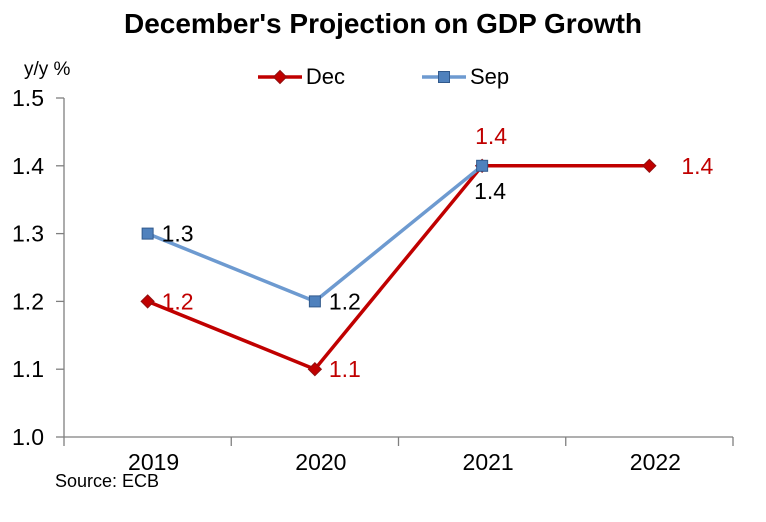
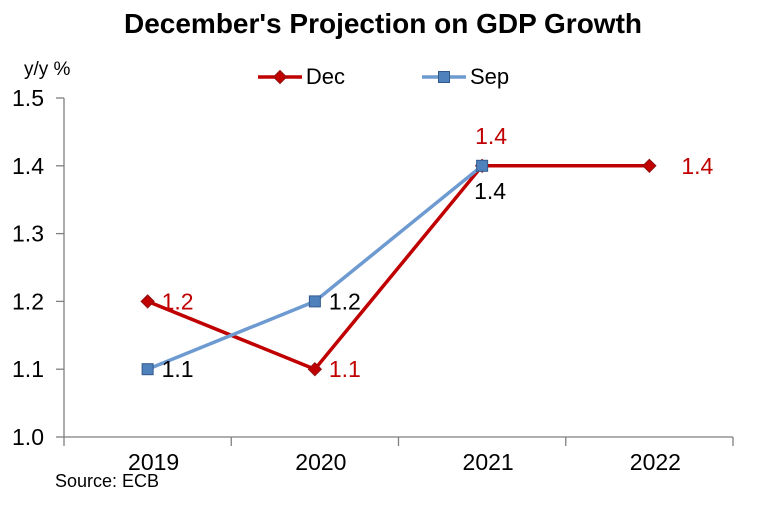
Sep/2019: 1.3 -> 1.1
